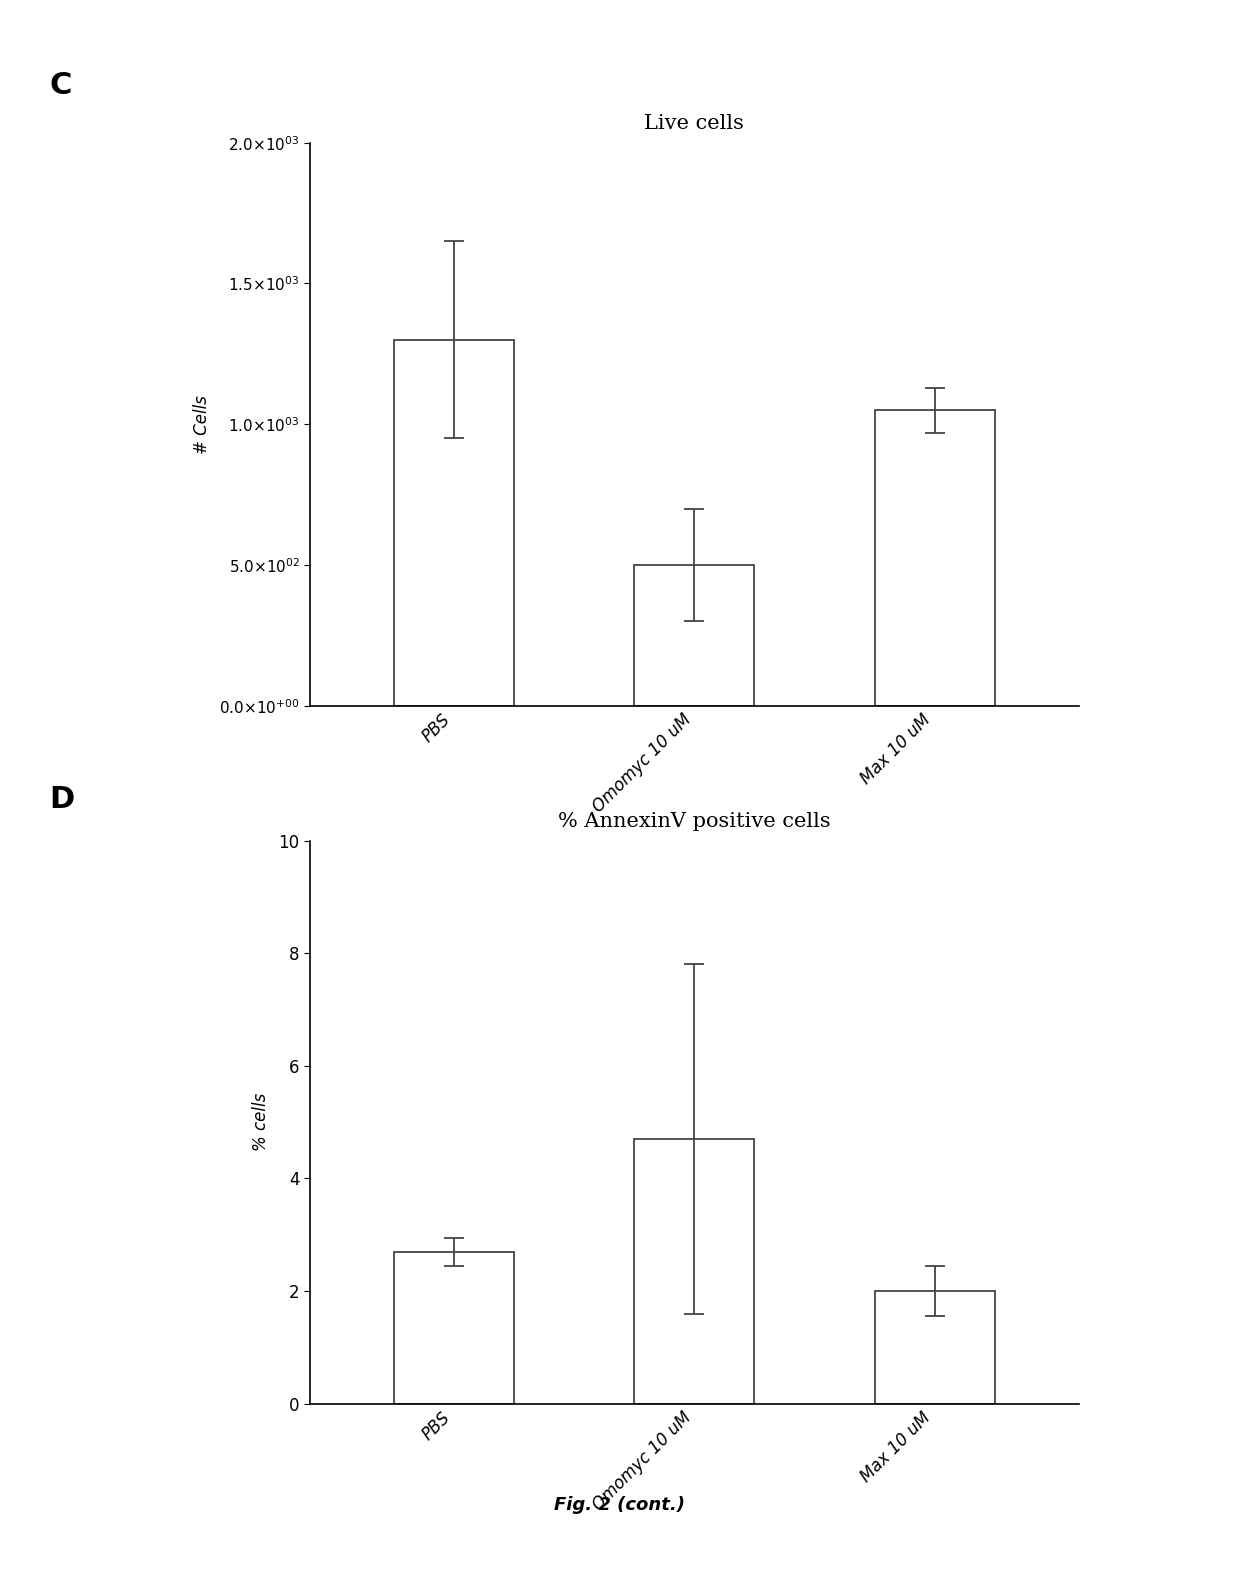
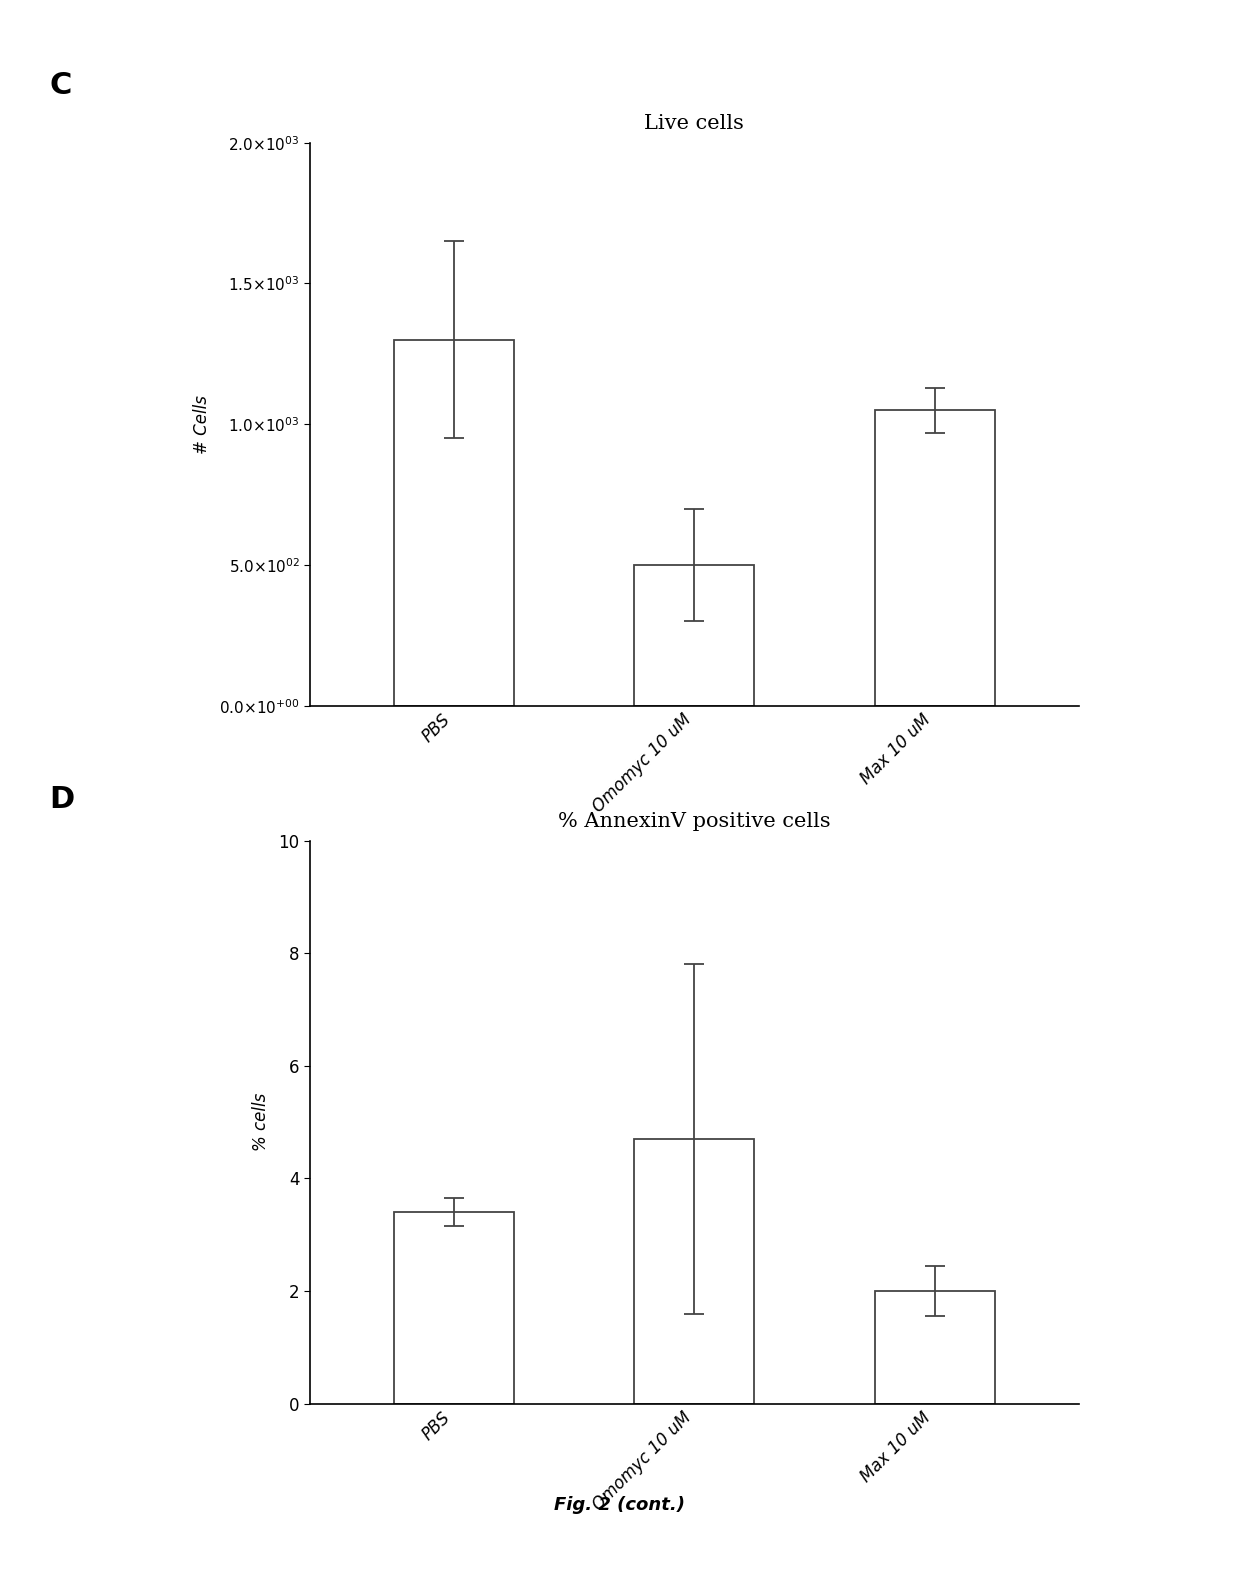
% AnnexinV positive cells/PBS: 2.7 -> 3.4
